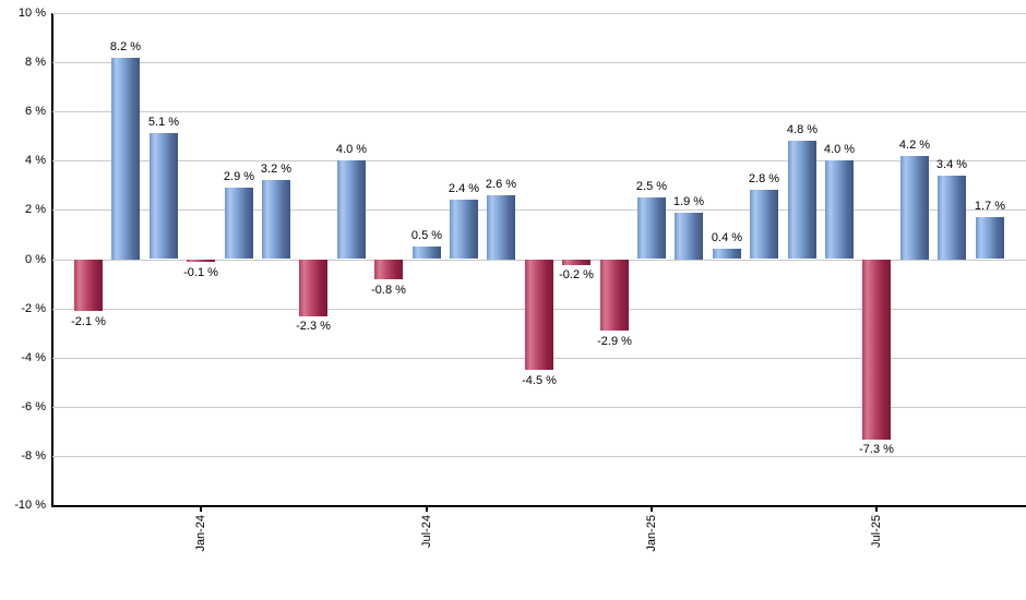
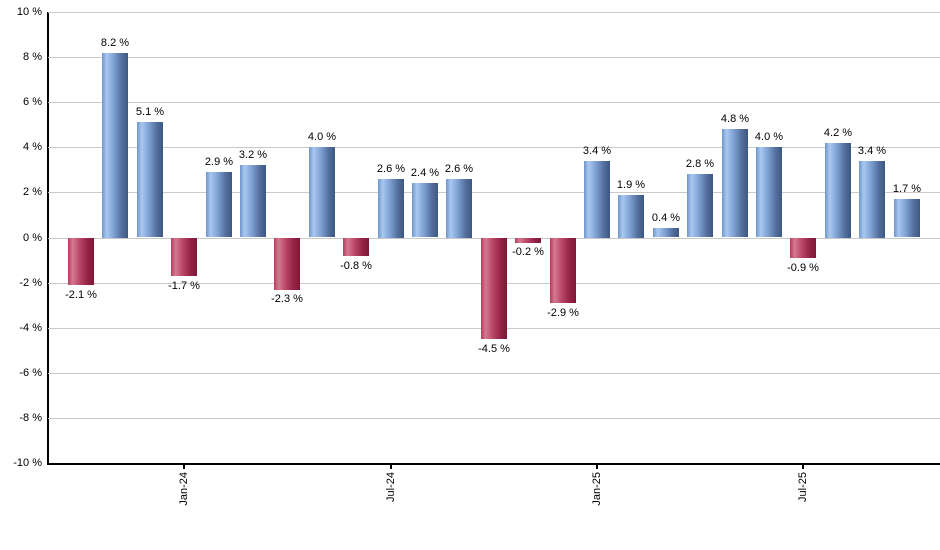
Jan-24: -0.1 -> -1.7
Jul-24: 0.5 -> 2.6
Jan-25: 2.5 -> 3.4
Jul-25: -7.3 -> -0.9
